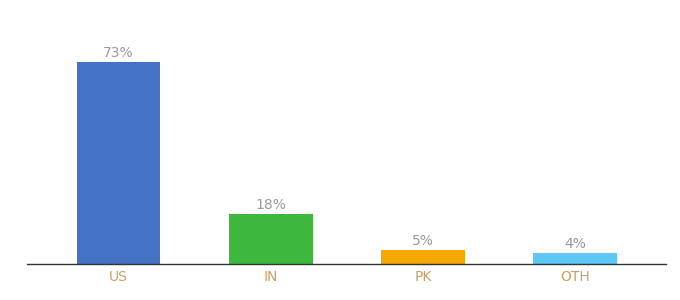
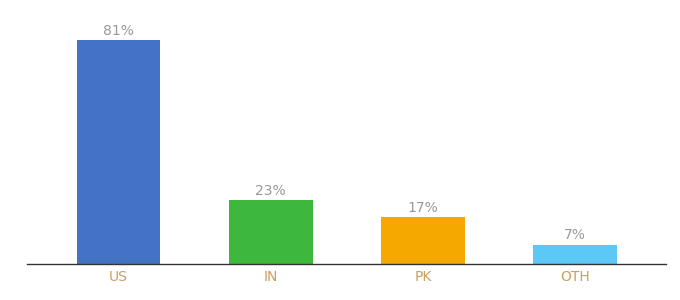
US: 73% -> 81%
IN: 18% -> 23%
PK: 5% -> 17%
OTH: 4% -> 7%
